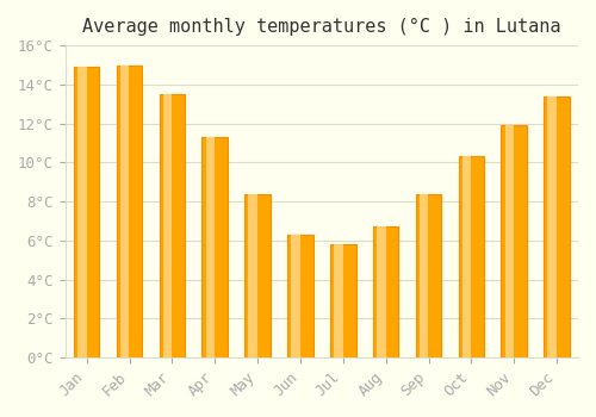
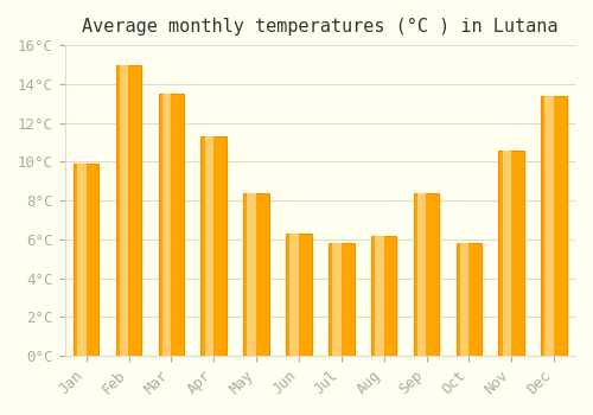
Jan: 14.9°C -> 9.9°C
Aug: 6.7°C -> 6.2°C
Oct: 10.3°C -> 5.8°C
Nov: 11.9°C -> 10.6°C
